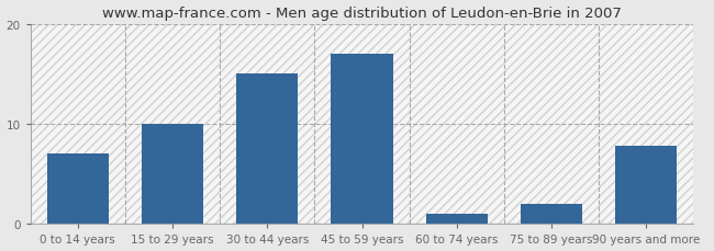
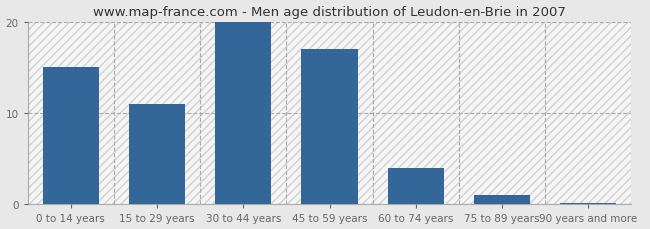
0 to 14 years: 7.0 -> 15.0
15 to 29 years: 10.0 -> 11.0
30 to 44 years: 15.0 -> 20.0
60 to 74 years: 1.0 -> 4.0
75 to 89 years: 2.0 -> 1.0
90 years and more: 7.8 -> 0.2
